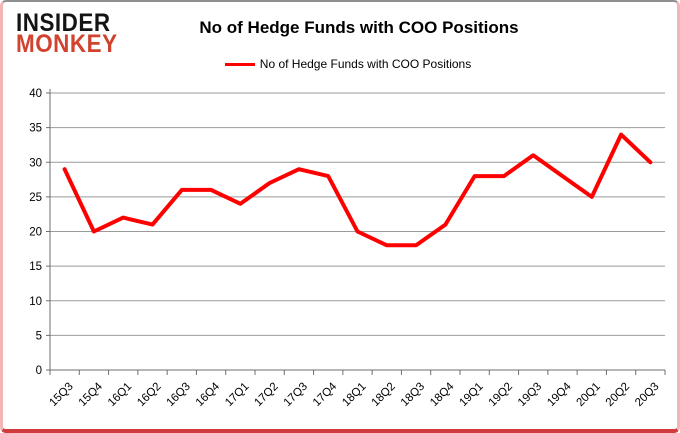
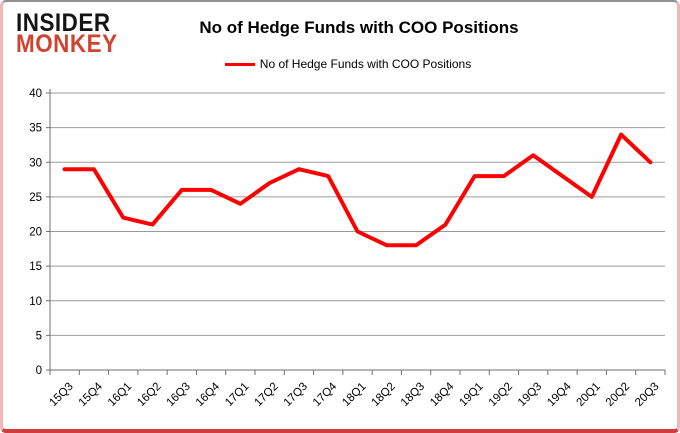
15Q4: 20 -> 29
